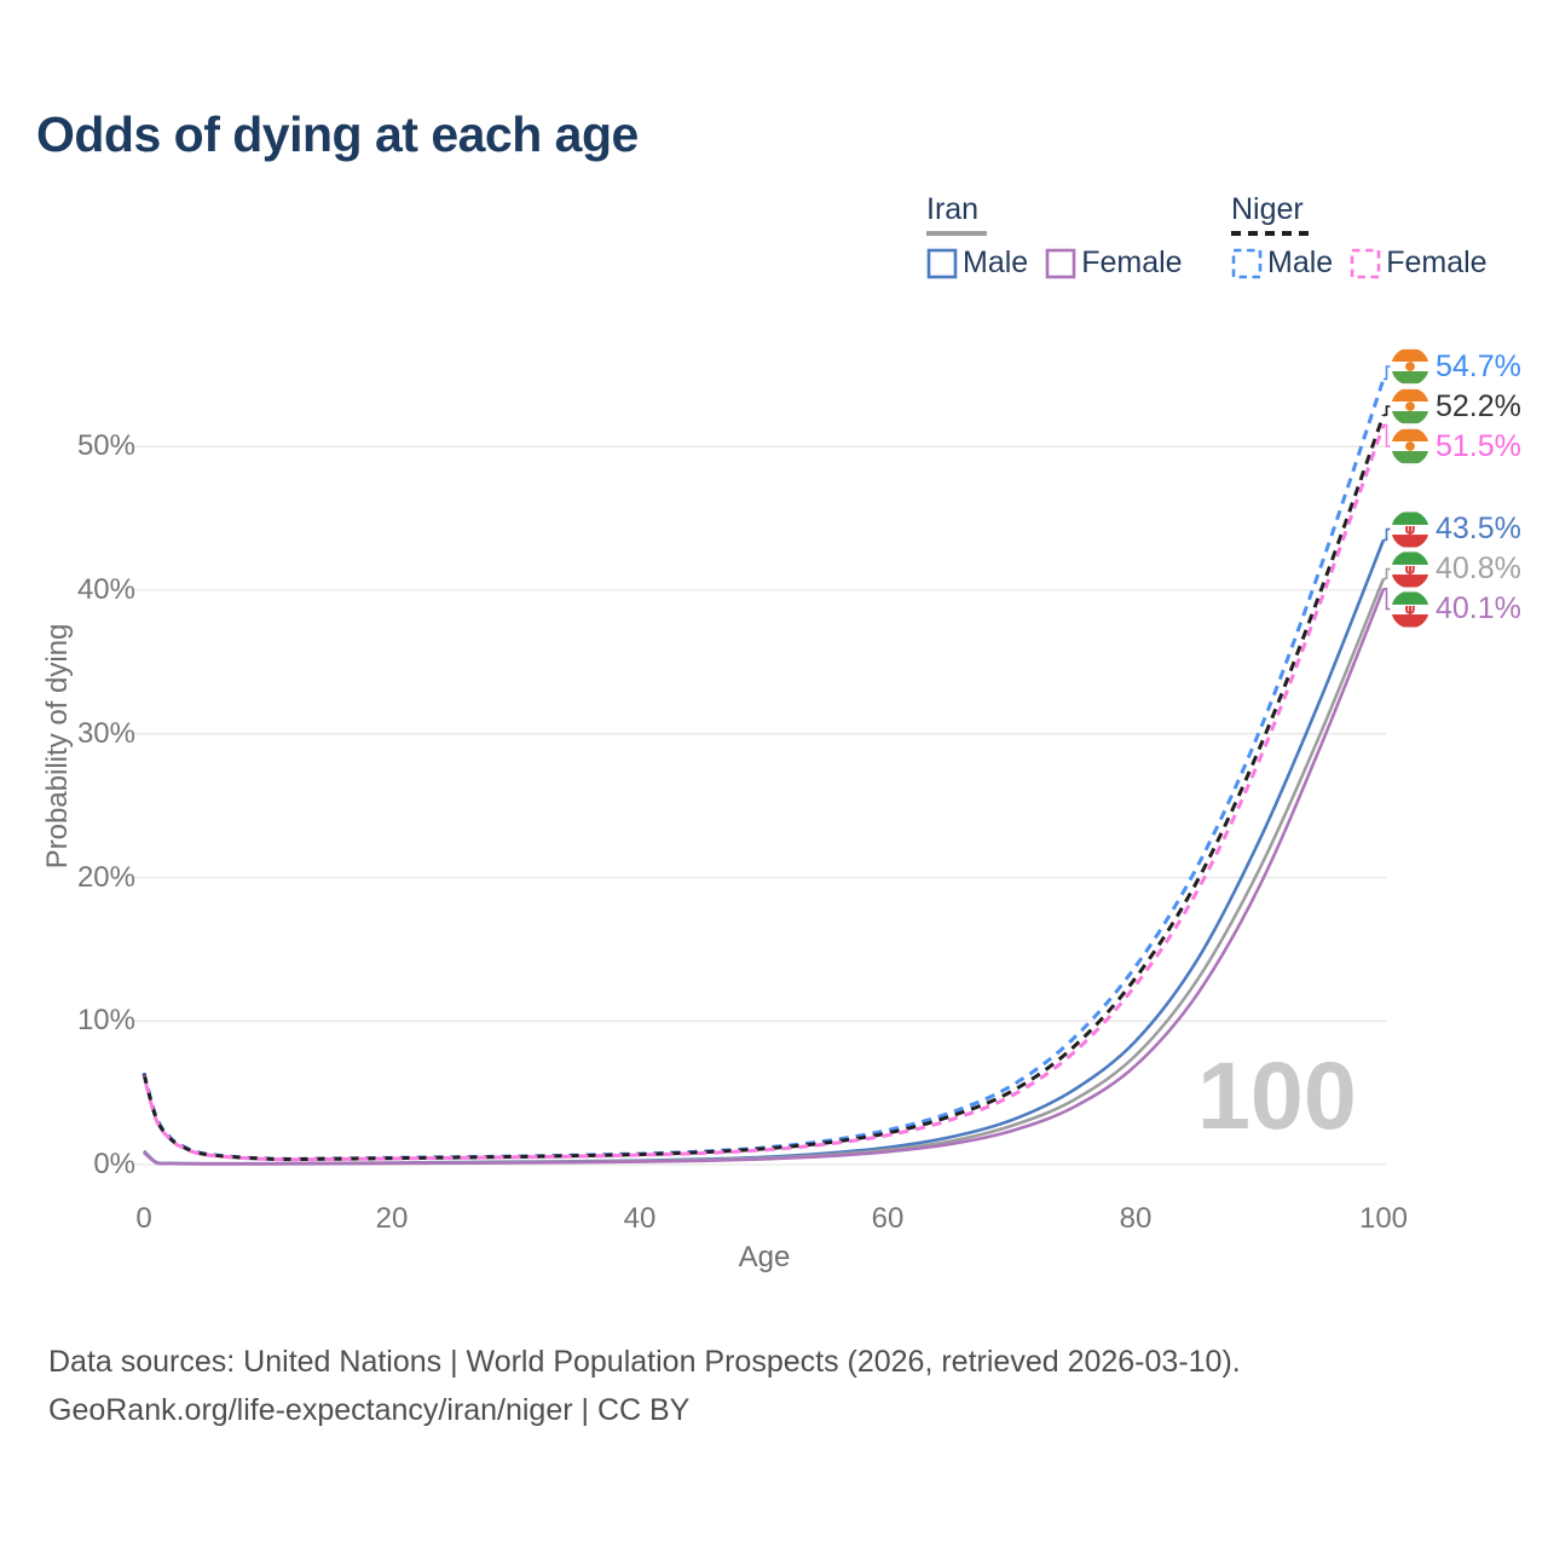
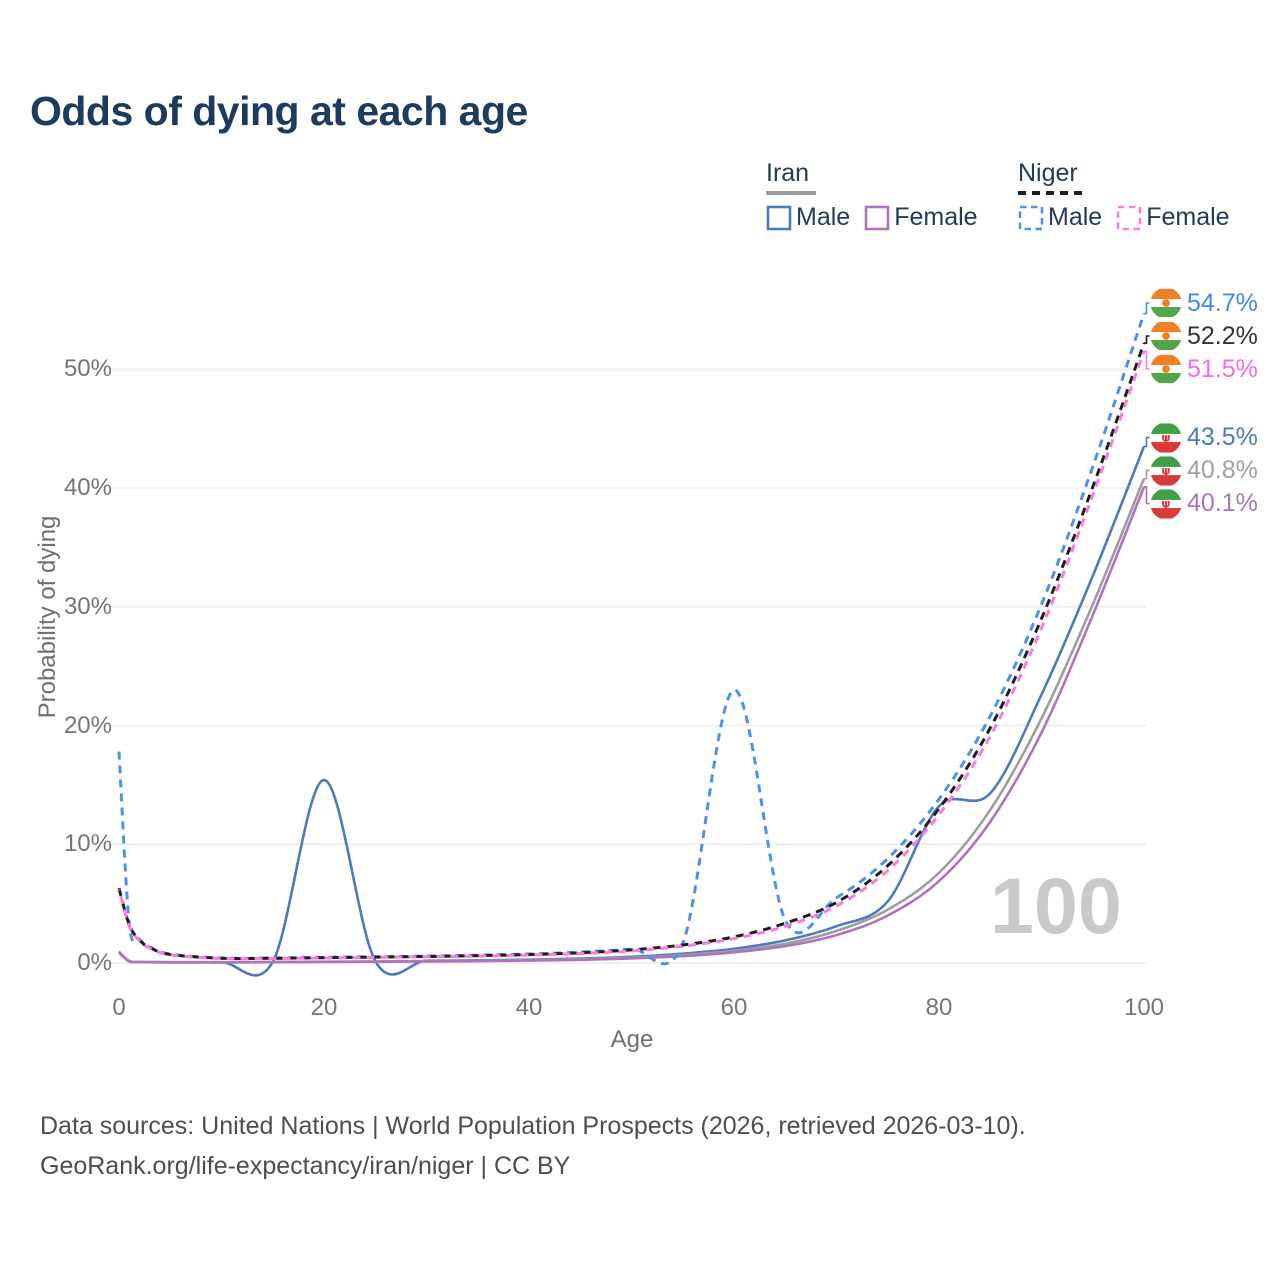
Niger Male/0: 6.4% -> 17.8%
Iran Male/20: 0.1% -> 15.4%
Niger Male/60: 2.4% -> 23.0%
Iran Male/80: 8.6% -> 13.2%
